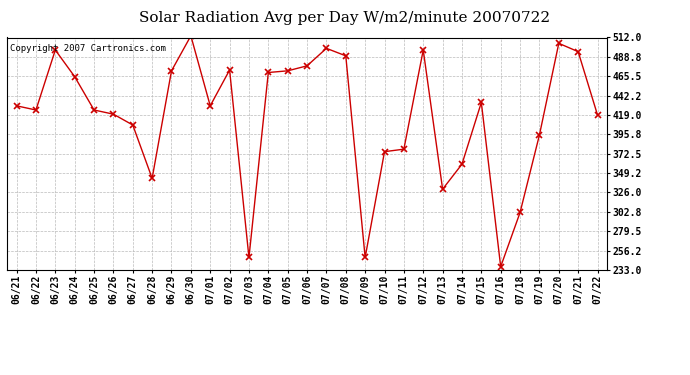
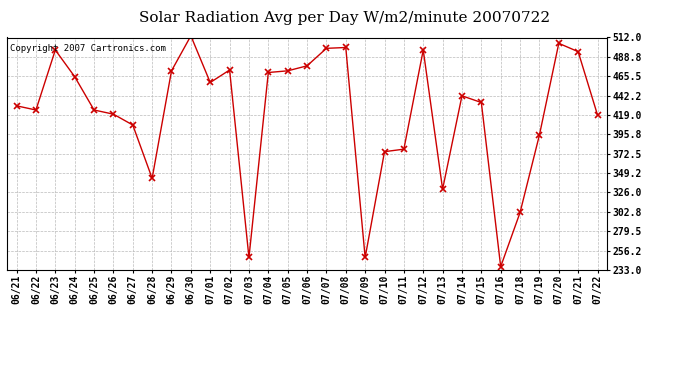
07/01: 430 -> 458
07/08: 490 -> 500
07/14: 360 -> 442
